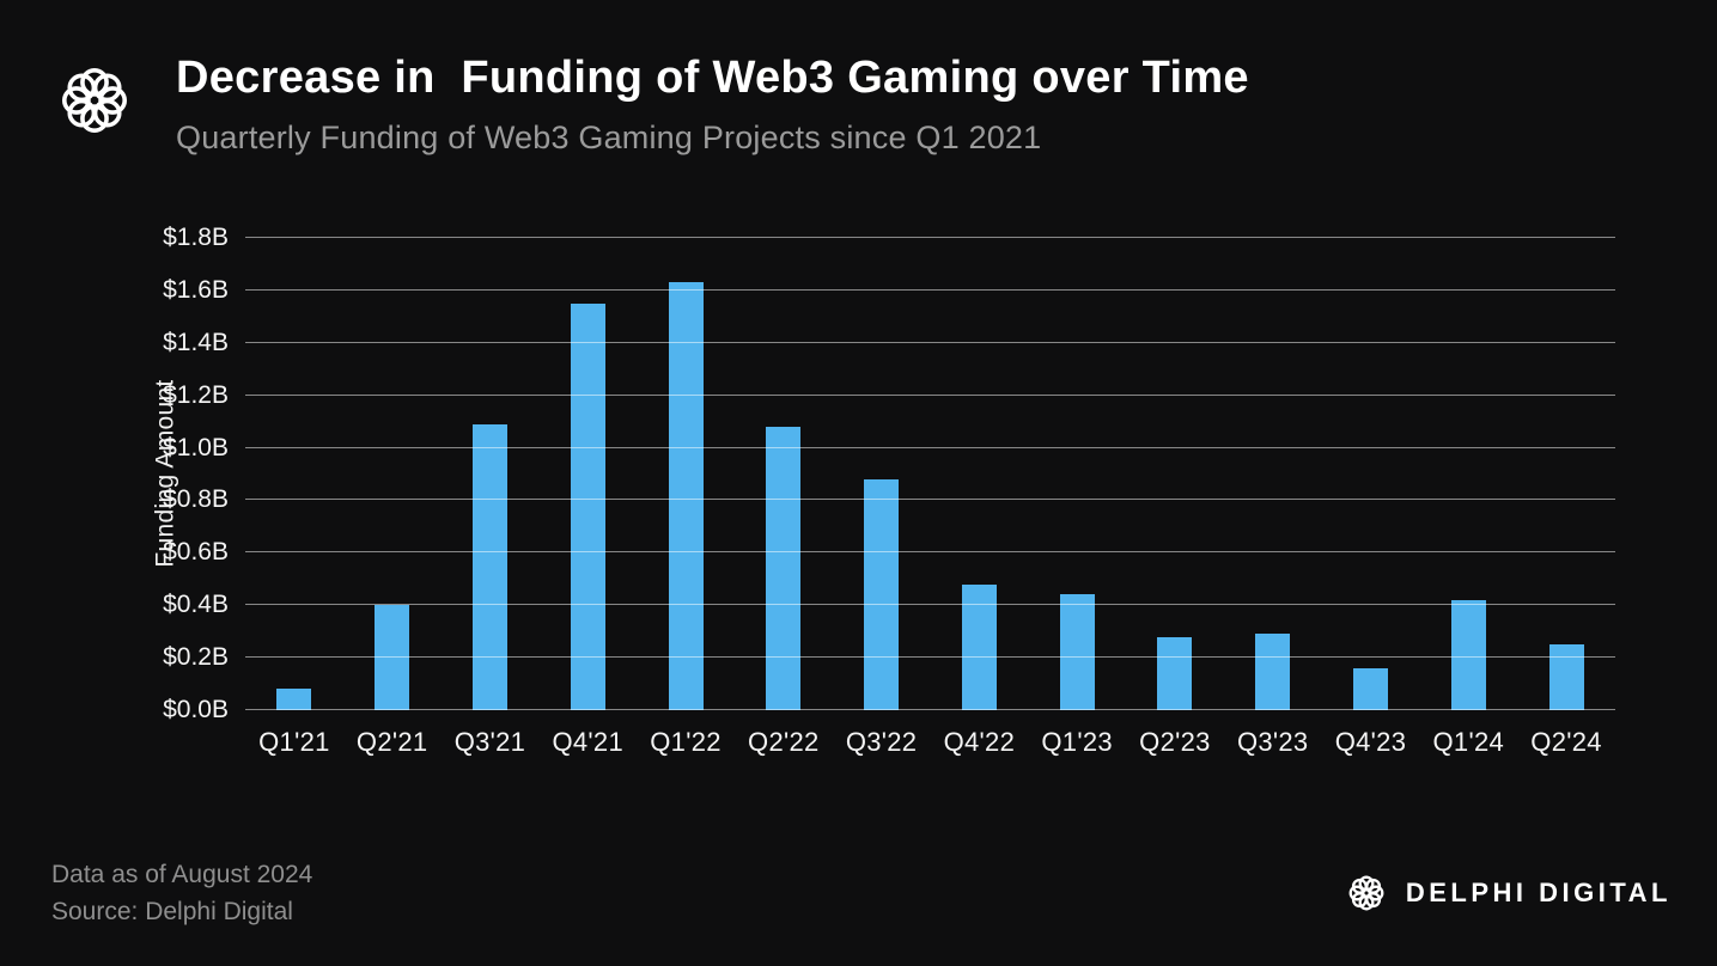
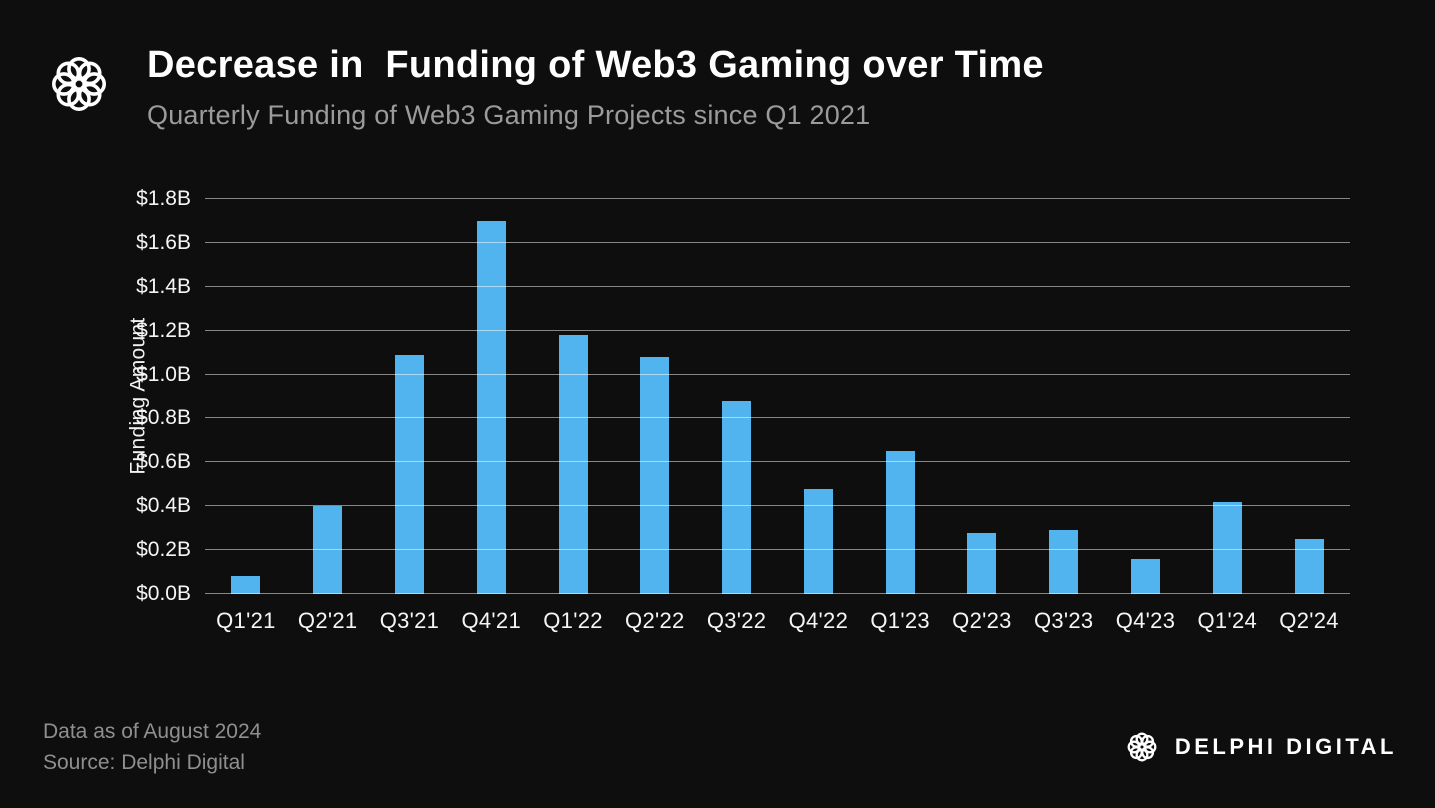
Q4'21: $1.55B -> $1.70B
Q1'22: $1.63B -> $1.18B
Q1'23: $0.44B -> $0.65B
